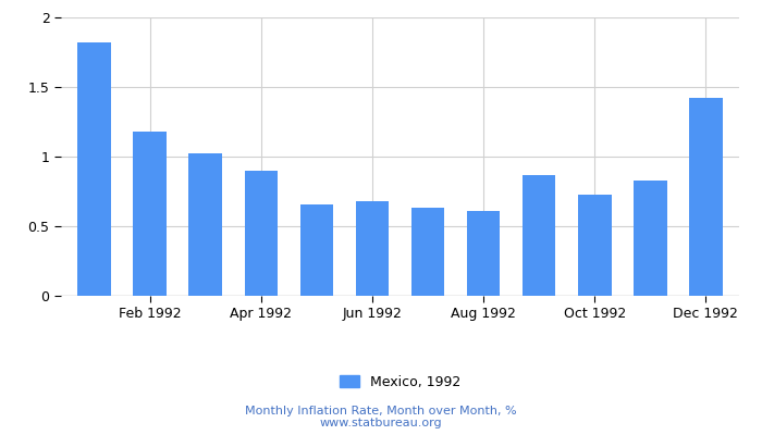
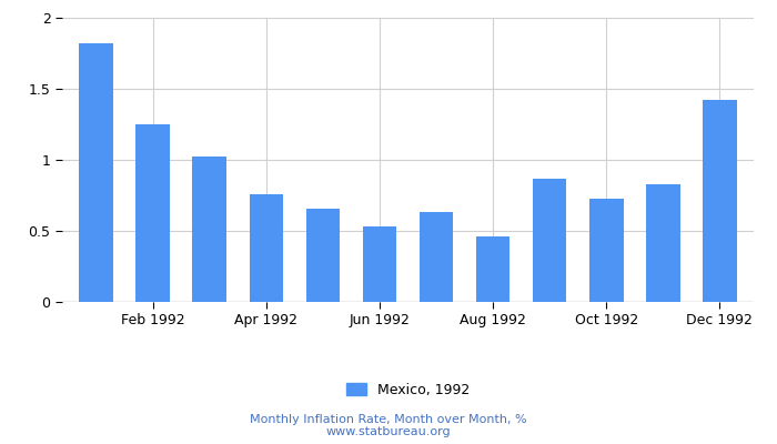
Feb 1992: 1.18 -> 1.25
Apr 1992: 0.90 -> 0.76
Jun 1992: 0.68 -> 0.53
Aug 1992: 0.61 -> 0.46
